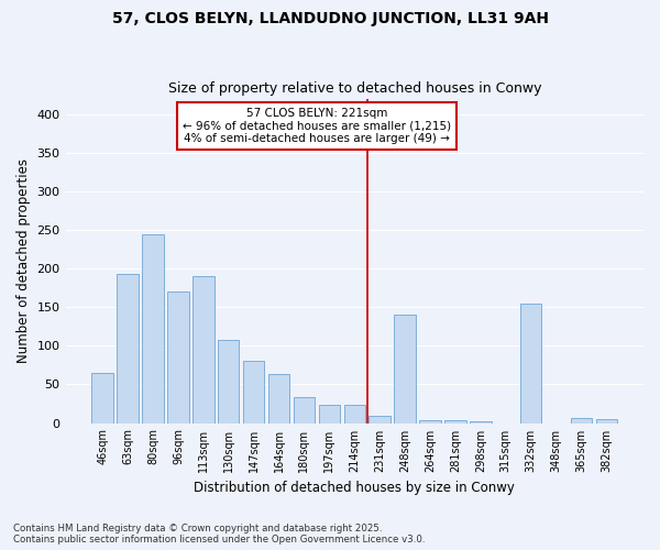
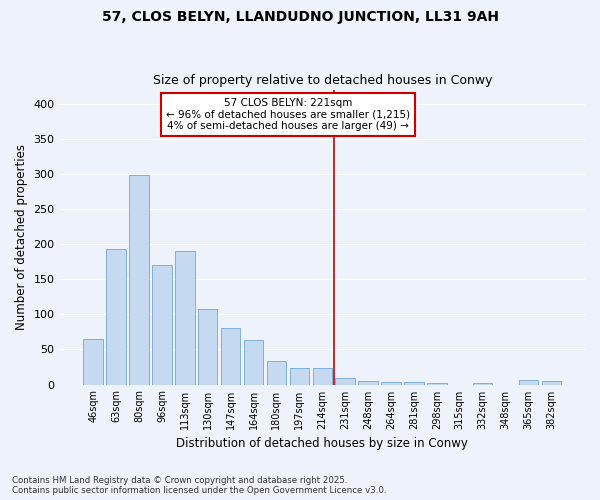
80sqm: 244 -> 298
248sqm: 140 -> 5
332sqm: 154 -> 2
